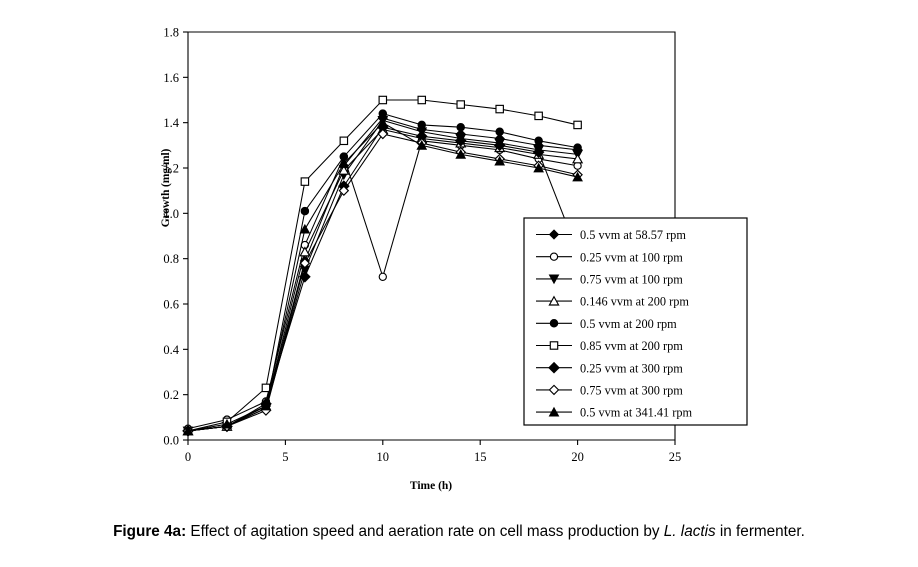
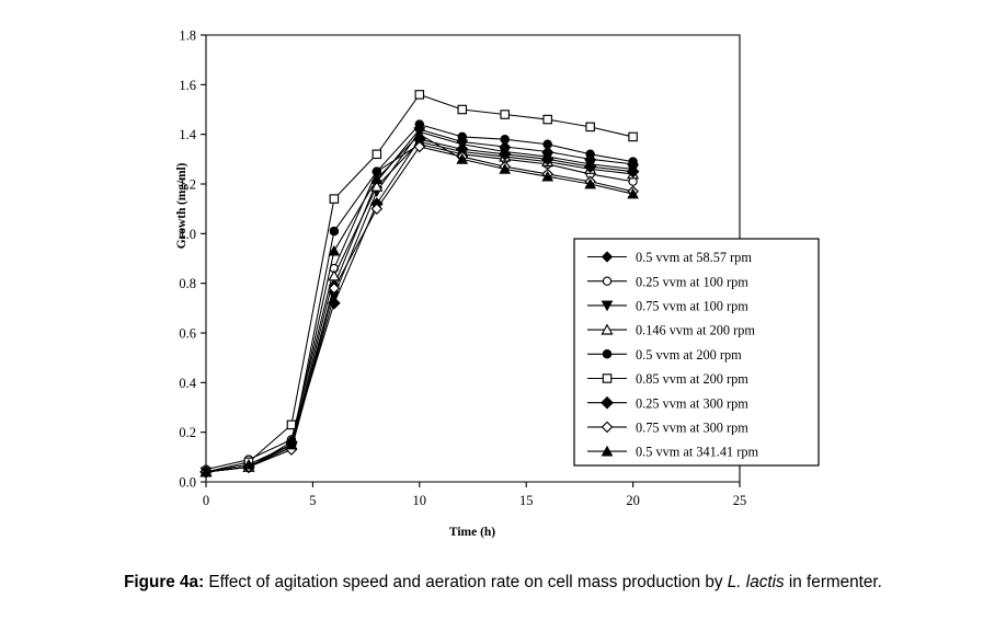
0.25 vvm at 100 rpm/10: 0.72 -> 1.36
0.85 vvm at 200 rpm/10: 1.50 -> 1.56
0.25 vvm at 300 rpm/20: 0.83 -> 1.25
